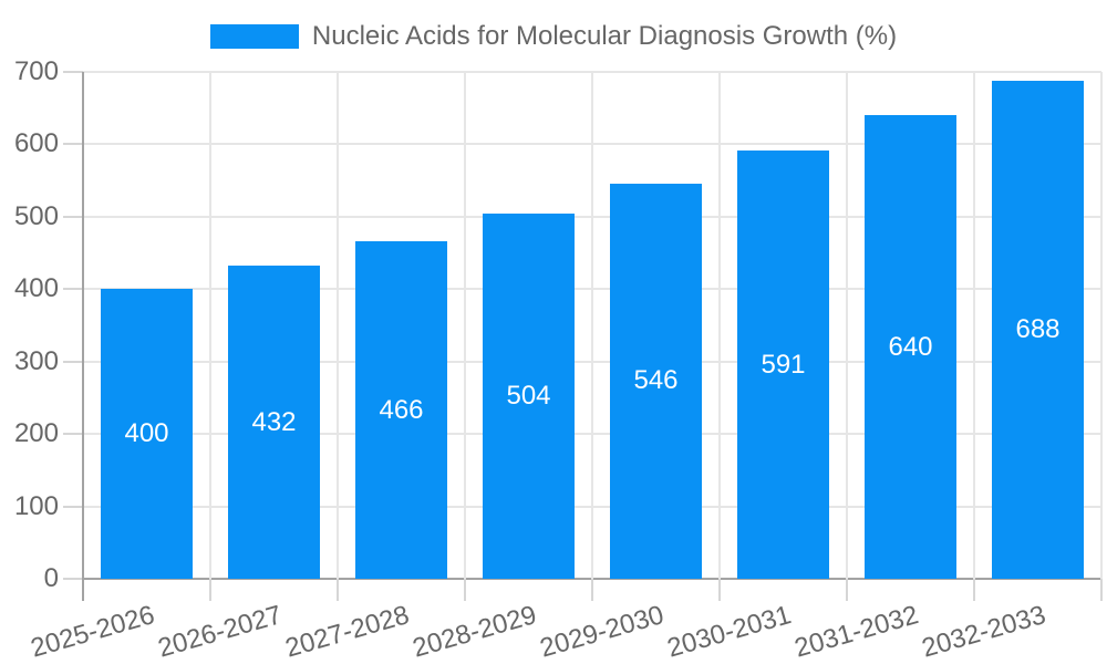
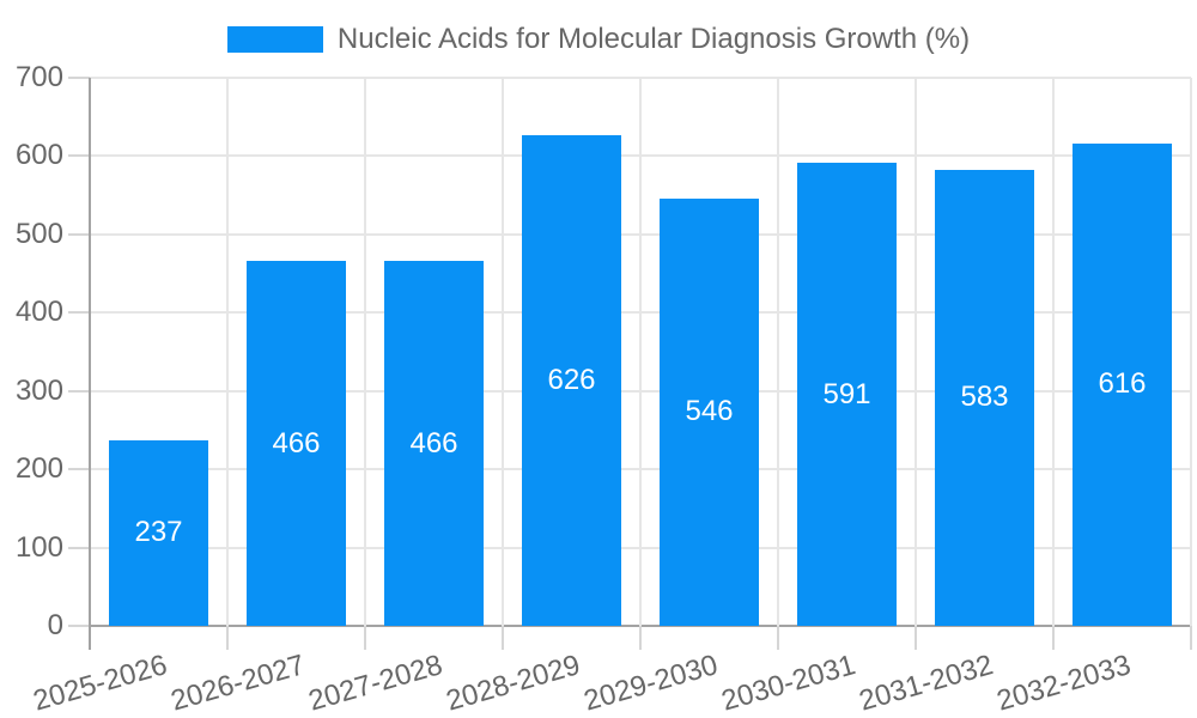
2025-2026: 400 -> 237
2026-2027: 432 -> 466
2028-2029: 504 -> 626
2031-2032: 640 -> 583
2032-2033: 688 -> 616
